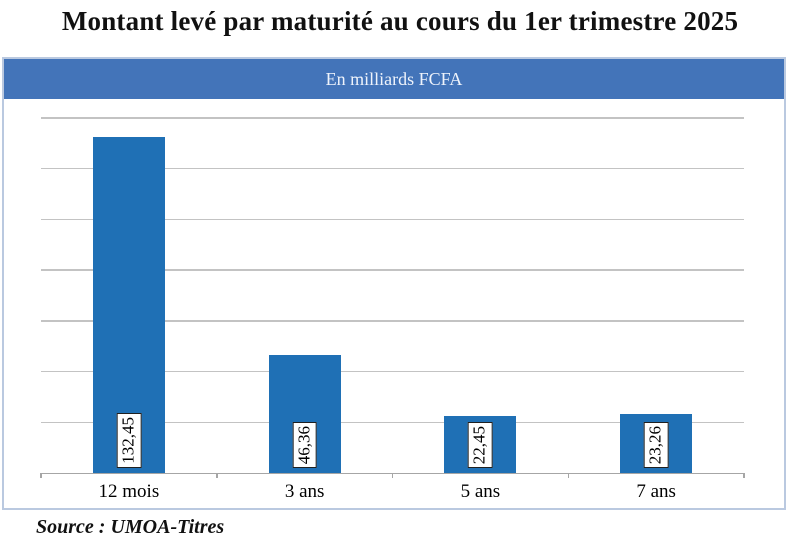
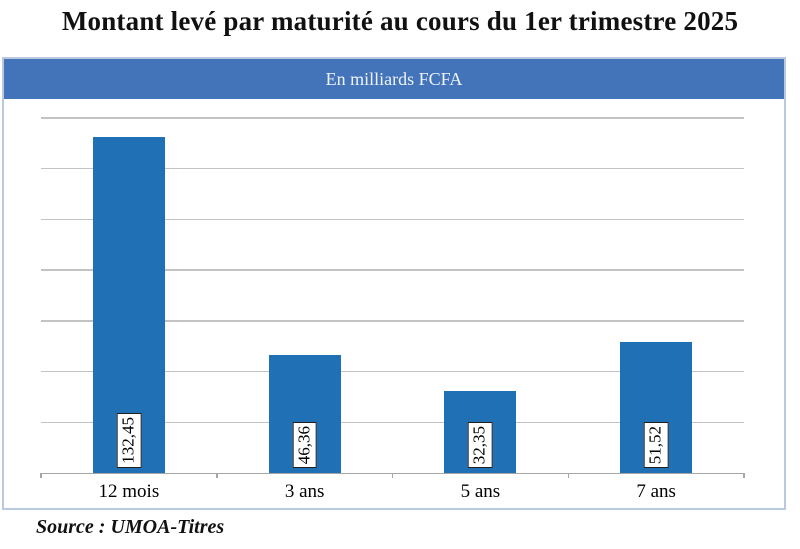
5 ans: 22,45 -> 32,35
7 ans: 23,26 -> 51,52
